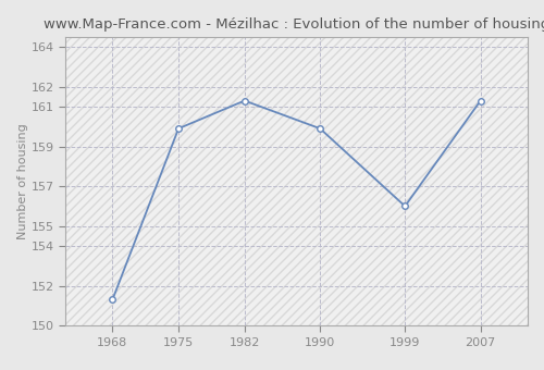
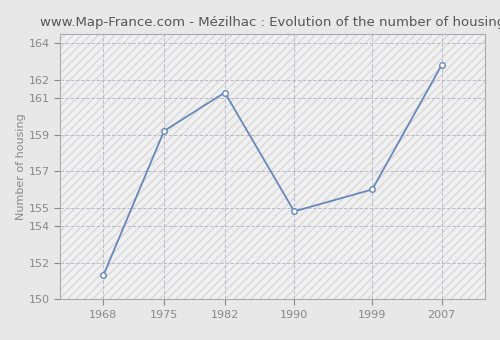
1975: 159.9 -> 159.2
1990: 159.9 -> 154.8
2007: 161.3 -> 162.8
